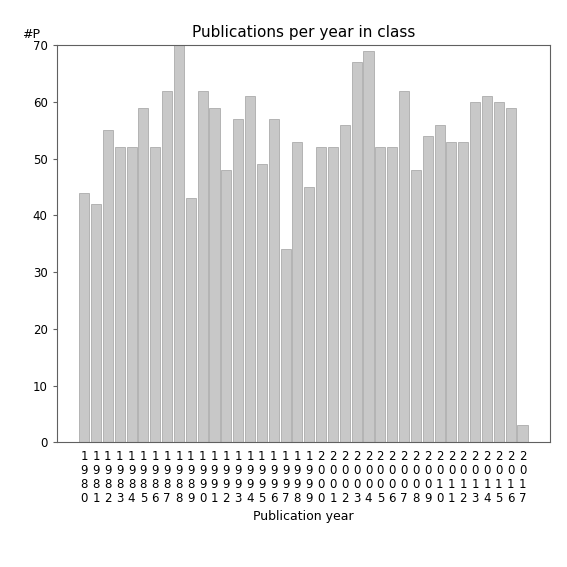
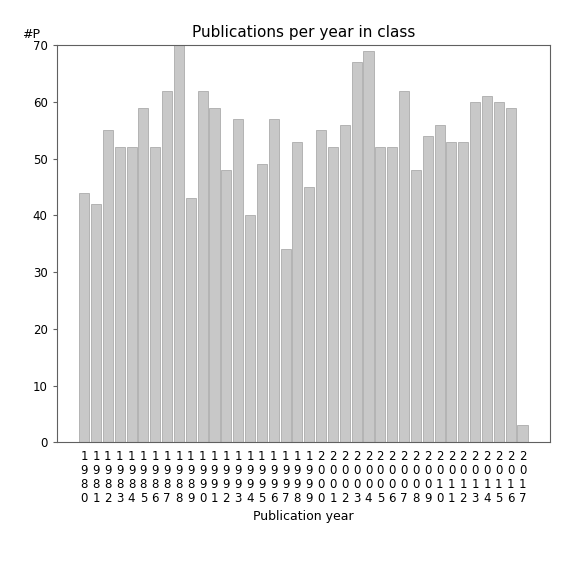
1 9 9 4: 61 -> 40
2 0 0 0: 52 -> 55
